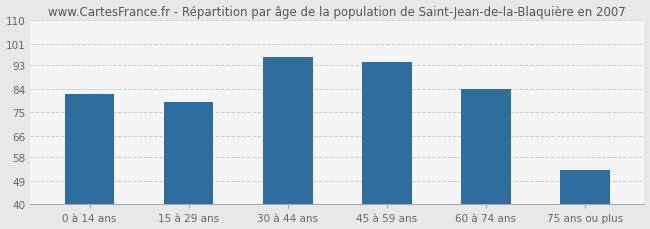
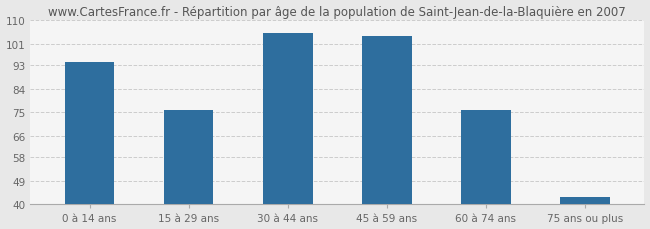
0 à 14 ans: 82 -> 94
15 à 29 ans: 79 -> 76
30 à 44 ans: 96 -> 105
45 à 59 ans: 94 -> 104
60 à 74 ans: 84 -> 76
75 ans ou plus: 53 -> 43
